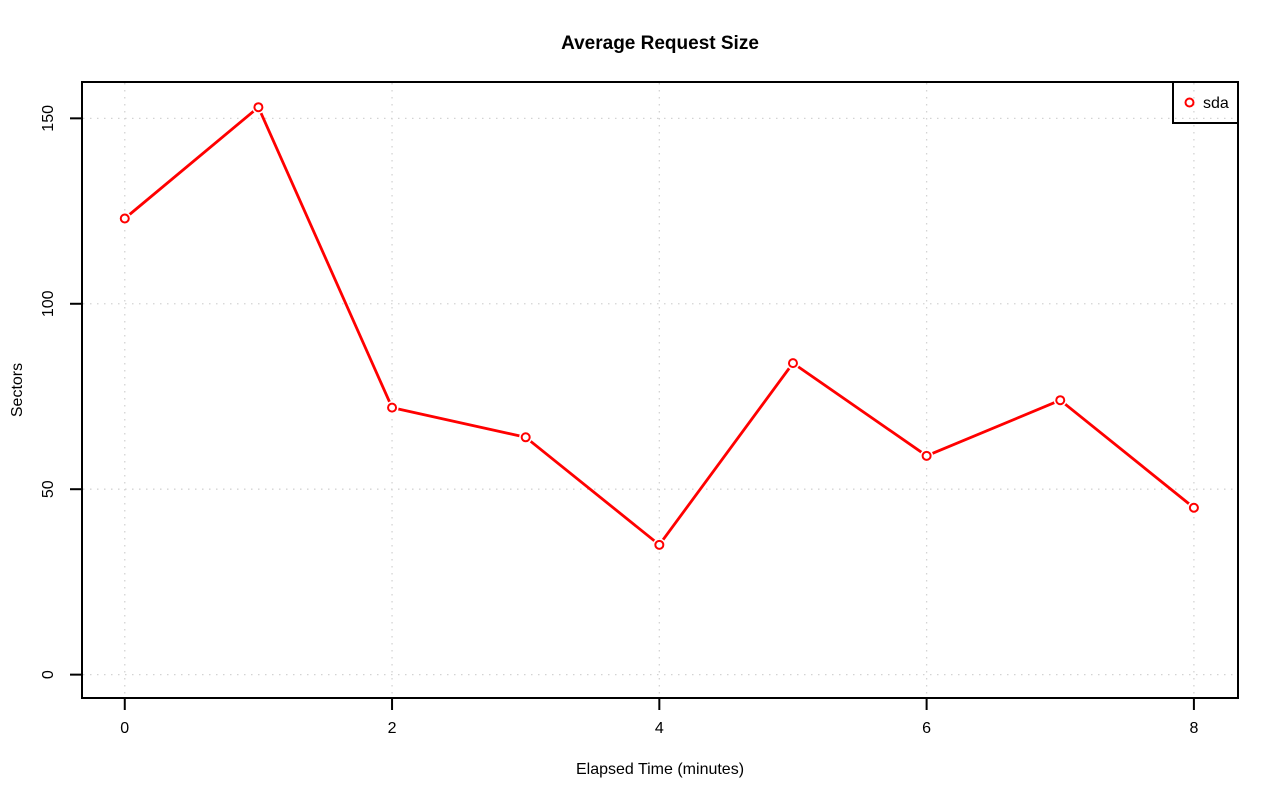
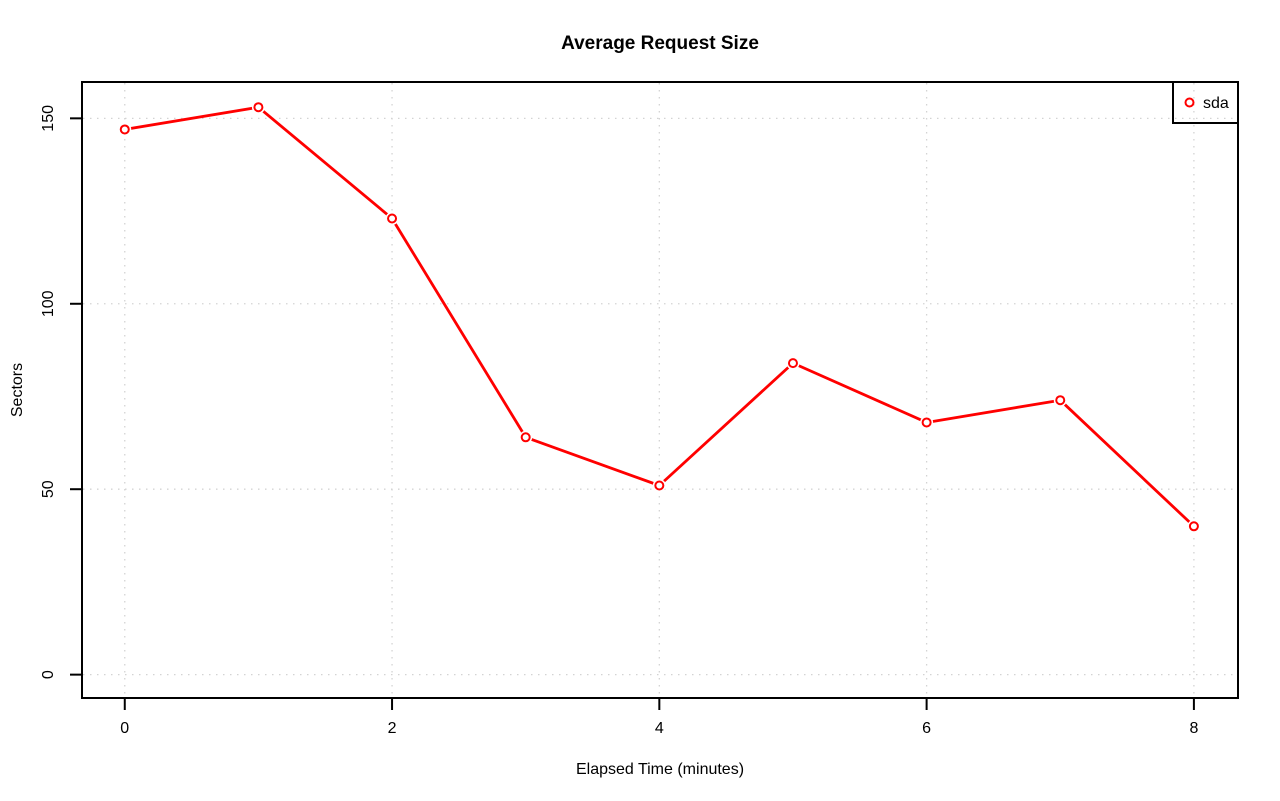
0: 123 -> 147
2: 72 -> 123
4: 35 -> 51
6: 59 -> 68
8: 45 -> 40
